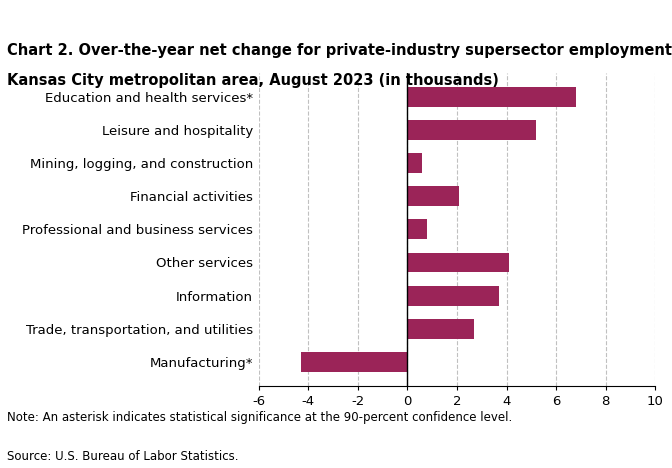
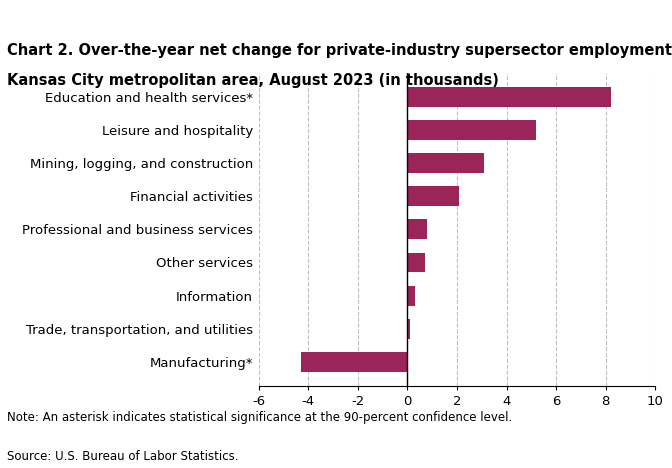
Education and health services*: 6.8 -> 8.2
Mining, logging, and construction: 0.6 -> 3.1
Other services: 4.1 -> 0.7
Information: 3.7 -> 0.3
Trade, transportation, and utilities: 2.7 -> 0.1
